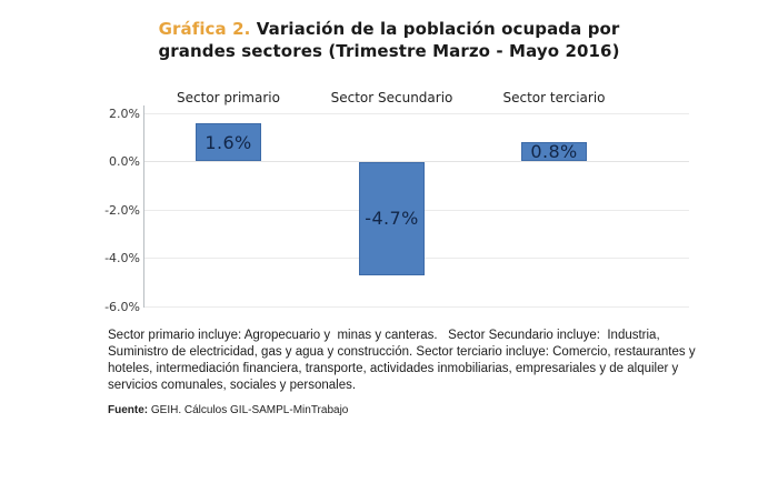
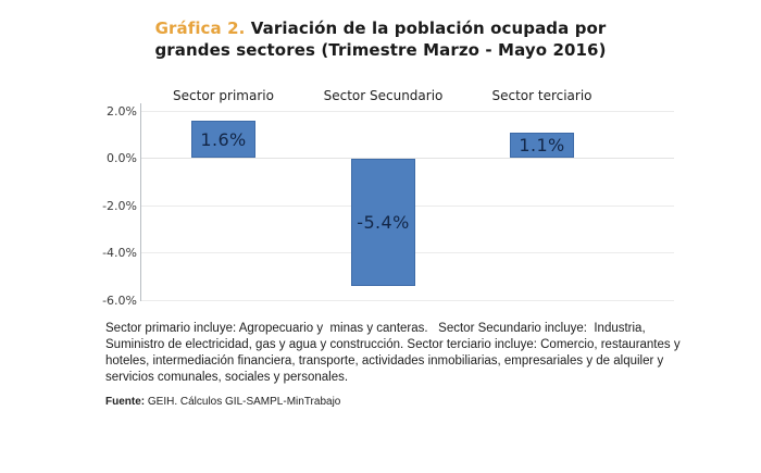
Sector Secundario: -4.7% -> -5.4%
Sector terciario: 0.8% -> 1.1%
